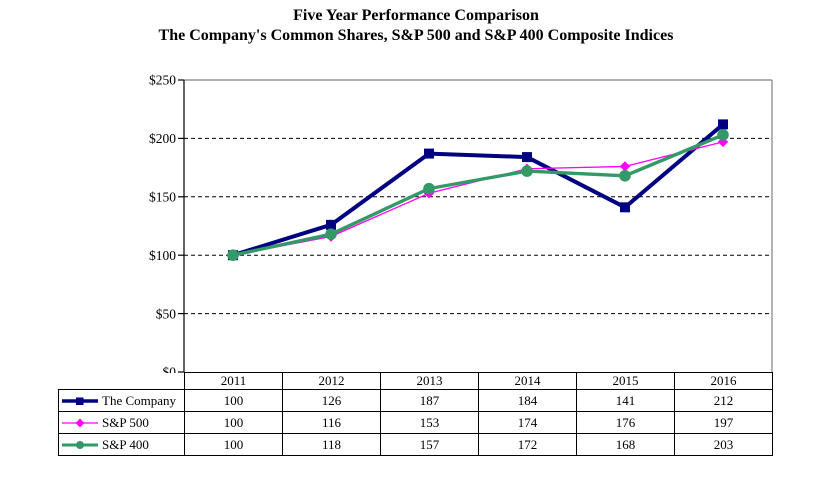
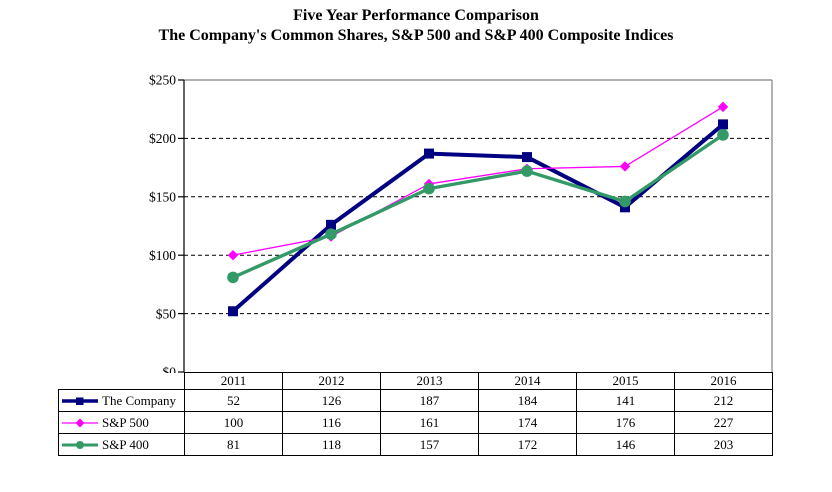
The Company/2011: 100 -> 52
S&P 400/2011: 100 -> 81
S&P 500/2013: 153 -> 161
S&P 400/2015: 168 -> 146
S&P 500/2016: 197 -> 227
